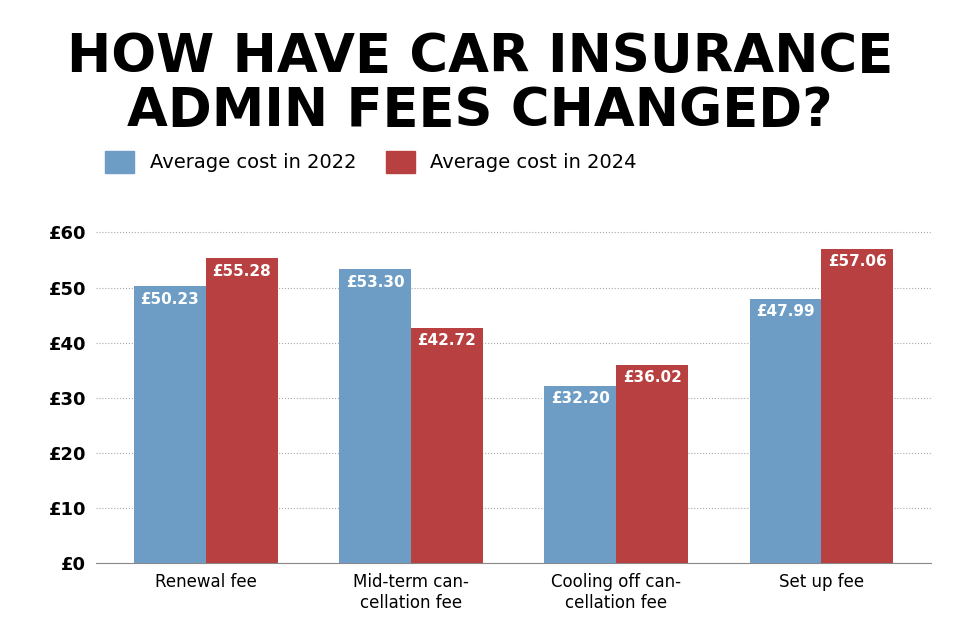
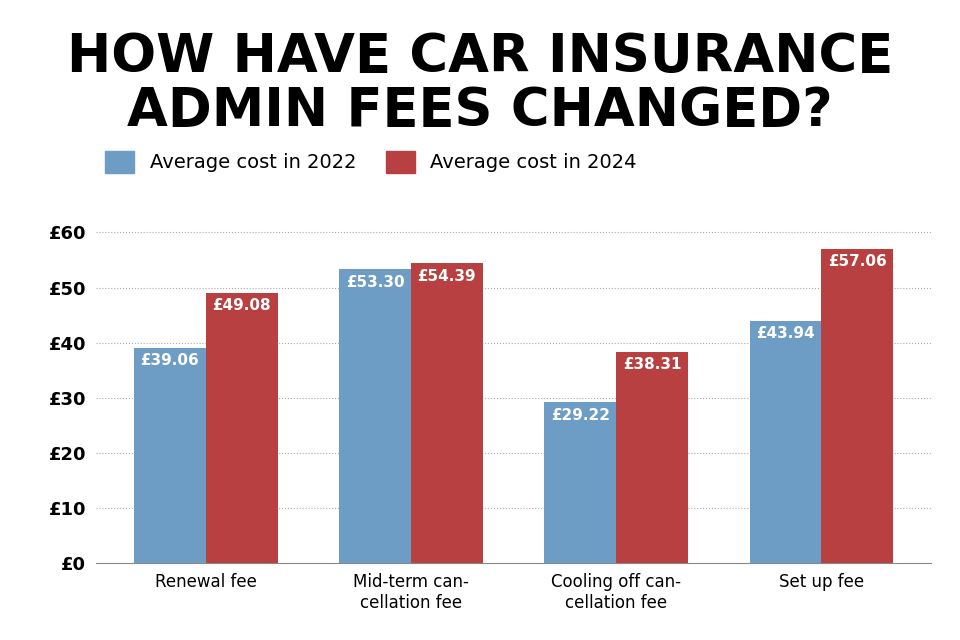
Average cost in 2022/Renewal fee: £50.23 -> £39.06
Average cost in 2024/Renewal fee: £55.28 -> £49.08
Average cost in 2024/Mid-term can- cellation fee: £42.72 -> £54.39
Average cost in 2022/Cooling off can- cellation fee: £32.20 -> £29.22
Average cost in 2024/Cooling off can- cellation fee: £36.02 -> £38.31
Average cost in 2022/Set up fee: £47.99 -> £43.94
